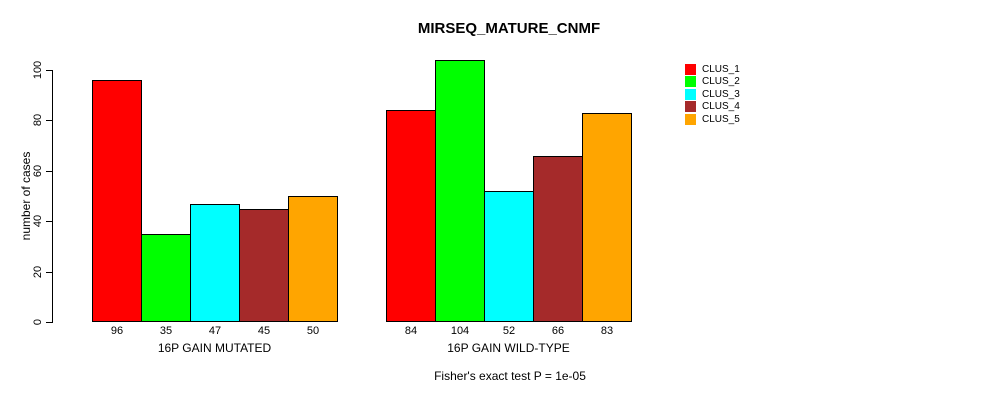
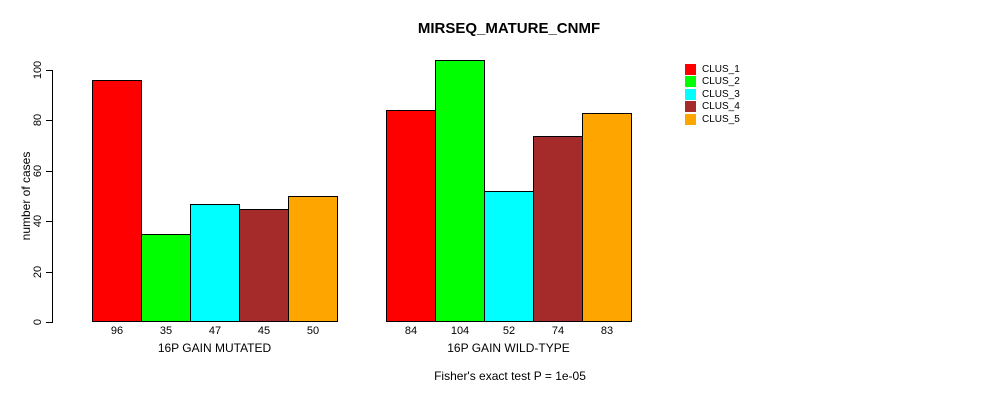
CLUS_4/16P GAIN WILD-TYPE: 66 -> 74
